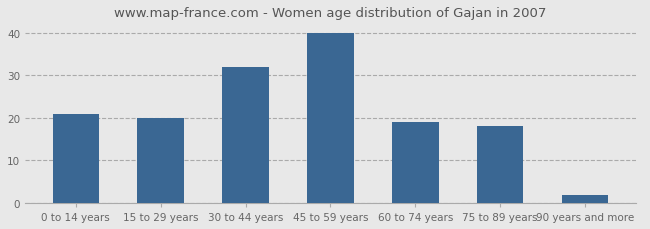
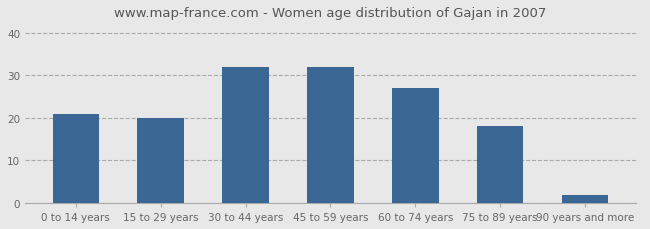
45 to 59 years: 40 -> 32
60 to 74 years: 19 -> 27
